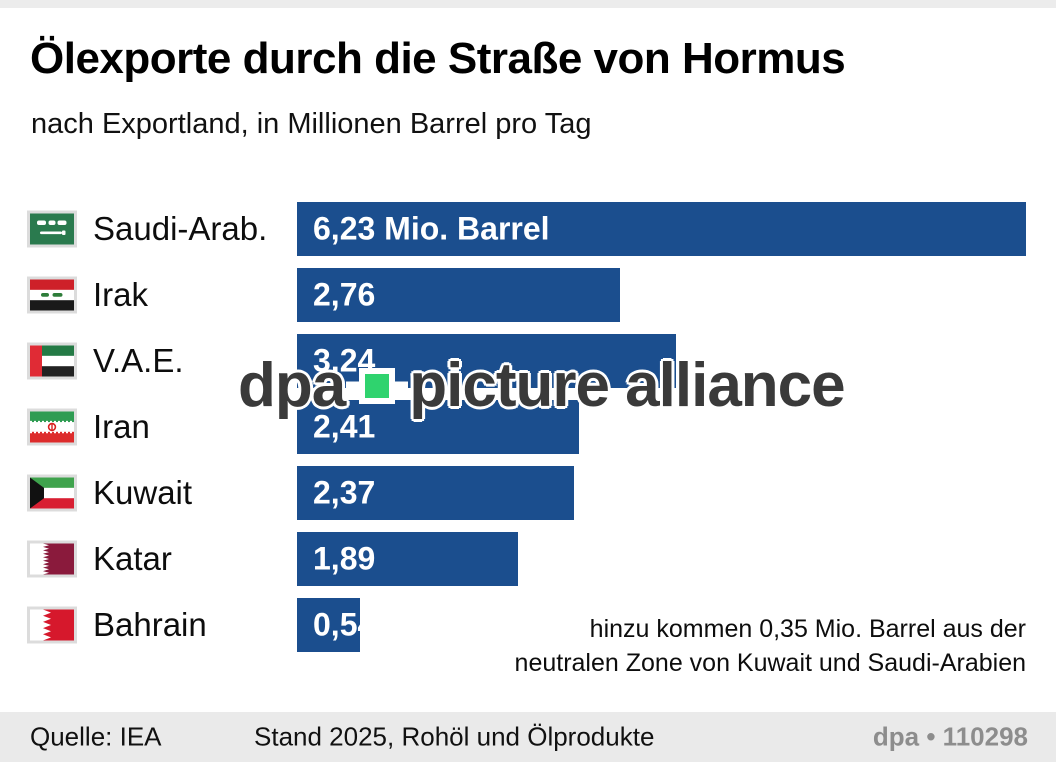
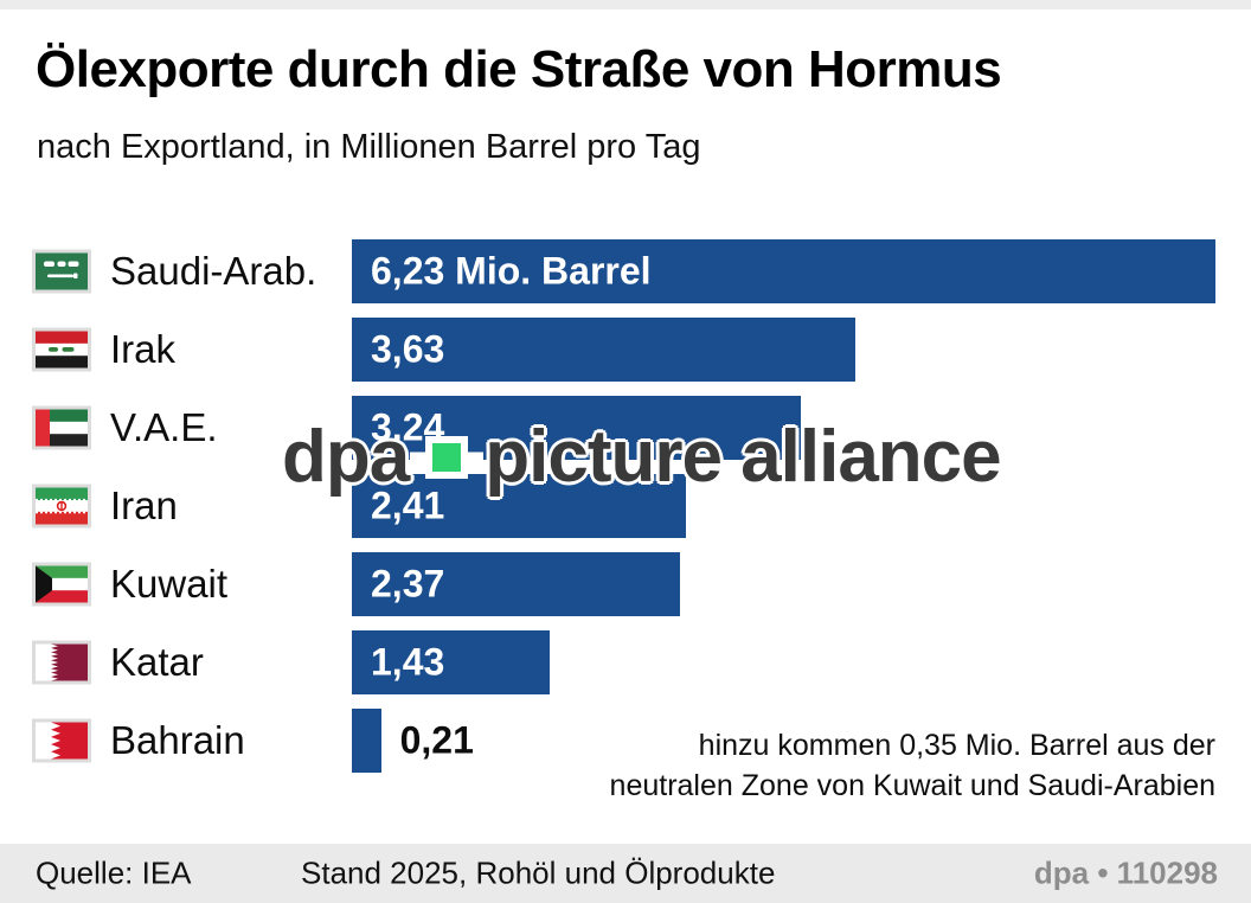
Irak: 2,76 -> 3,63
Katar: 1,89 -> 1,43
Bahrain: 0,54 -> 0,21
